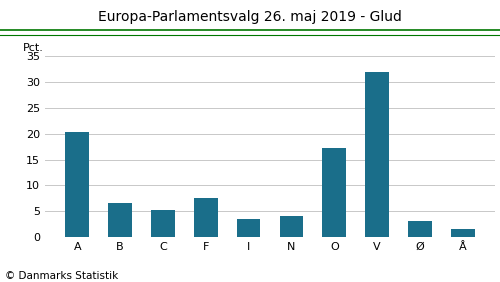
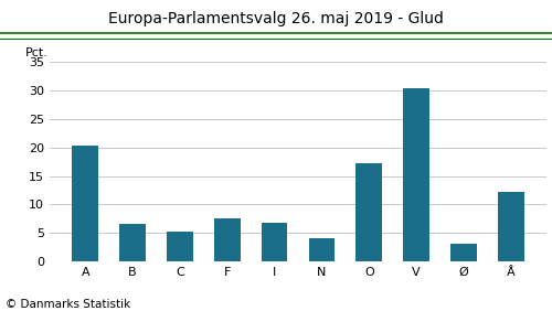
I: 3.5 -> 6.8
V: 32.0 -> 30.4
Å: 1.5 -> 12.2
